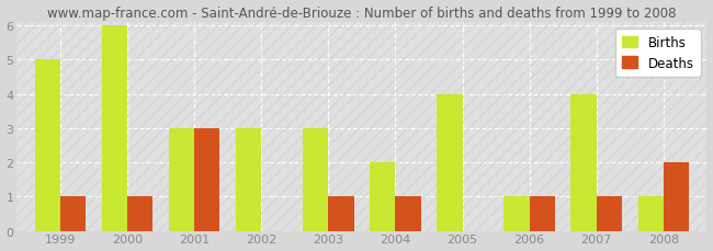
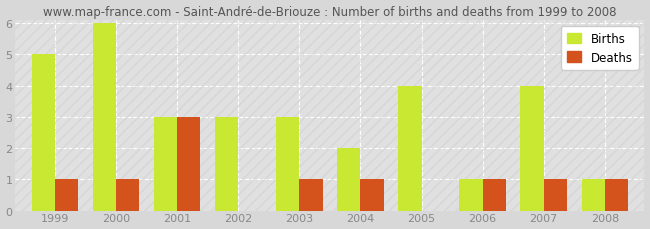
Deaths/2008: 2 -> 1
